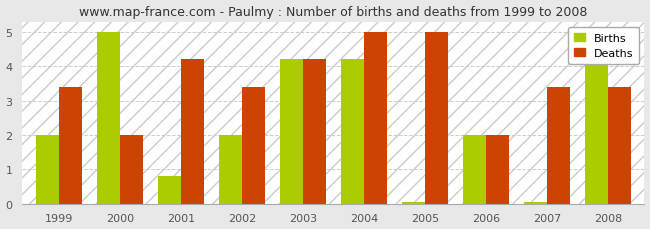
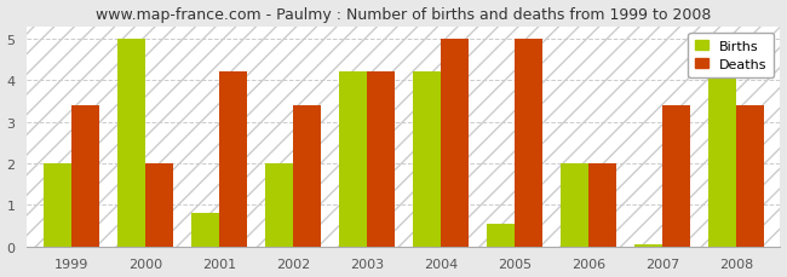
Births/2005: 0.05 -> 0.55
